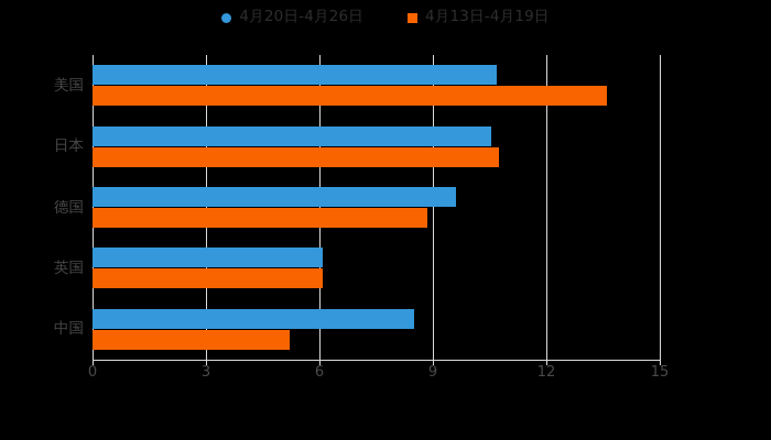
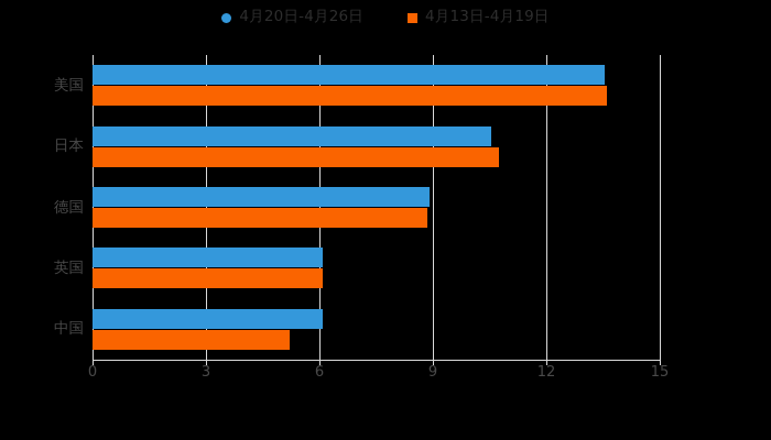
4月20日-4月26日/美国: 10.7 -> 13.6
4月20日-4月26日/德国: 9.6 -> 8.9
4月20日-4月26日/中国: 8.5 -> 6.1
